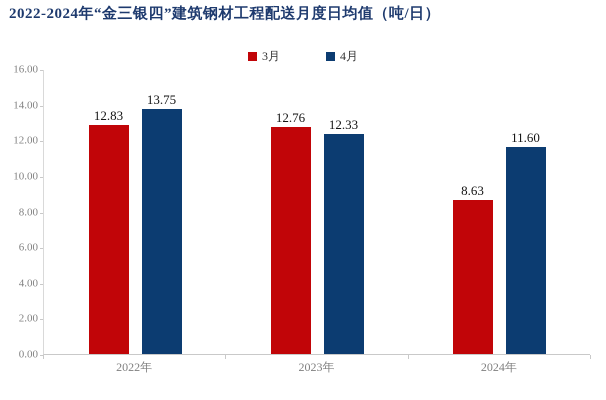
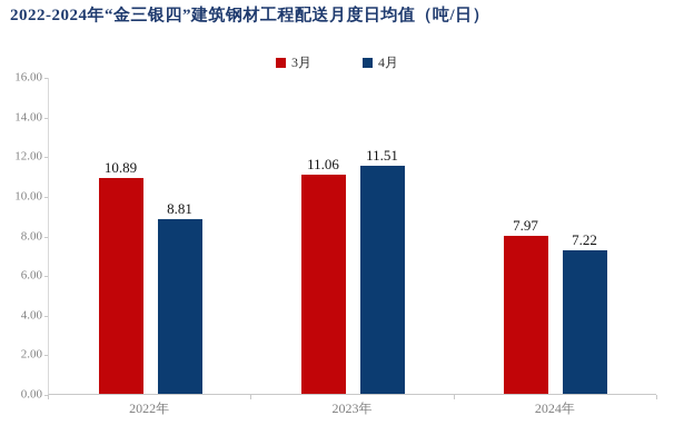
3月/2022年: 12.83 -> 10.89
4月/2022年: 13.75 -> 8.81
3月/2023年: 12.76 -> 11.06
4月/2023年: 12.33 -> 11.51
3月/2024年: 8.63 -> 7.97
4月/2024年: 11.60 -> 7.22
